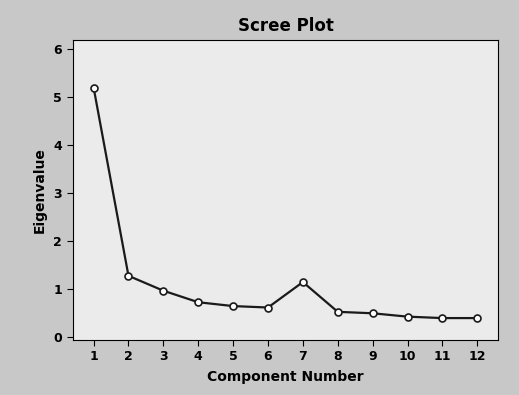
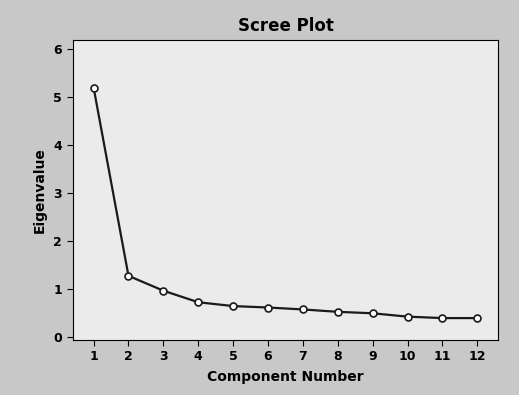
7: 1.15 -> 0.58
